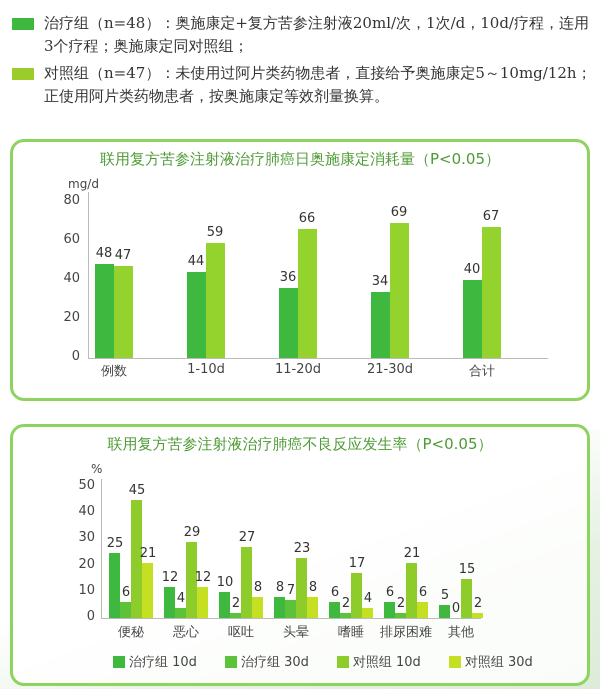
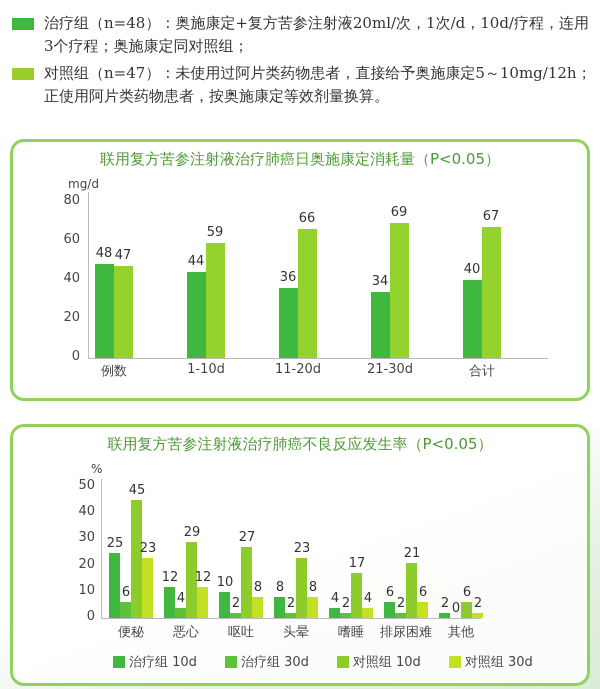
联用复方苦参注射液治疗肺癌不良反应发生率（P<0.05）/对照组 30d/便秘: 21 -> 23
联用复方苦参注射液治疗肺癌不良反应发生率（P<0.05）/治疗组 30d/头晕: 7 -> 2
联用复方苦参注射液治疗肺癌不良反应发生率（P<0.05）/治疗组 10d/嗜睡: 6 -> 4
联用复方苦参注射液治疗肺癌不良反应发生率（P<0.05）/治疗组 10d/其他: 5 -> 2
联用复方苦参注射液治疗肺癌不良反应发生率（P<0.05）/对照组 10d/其他: 15 -> 6
